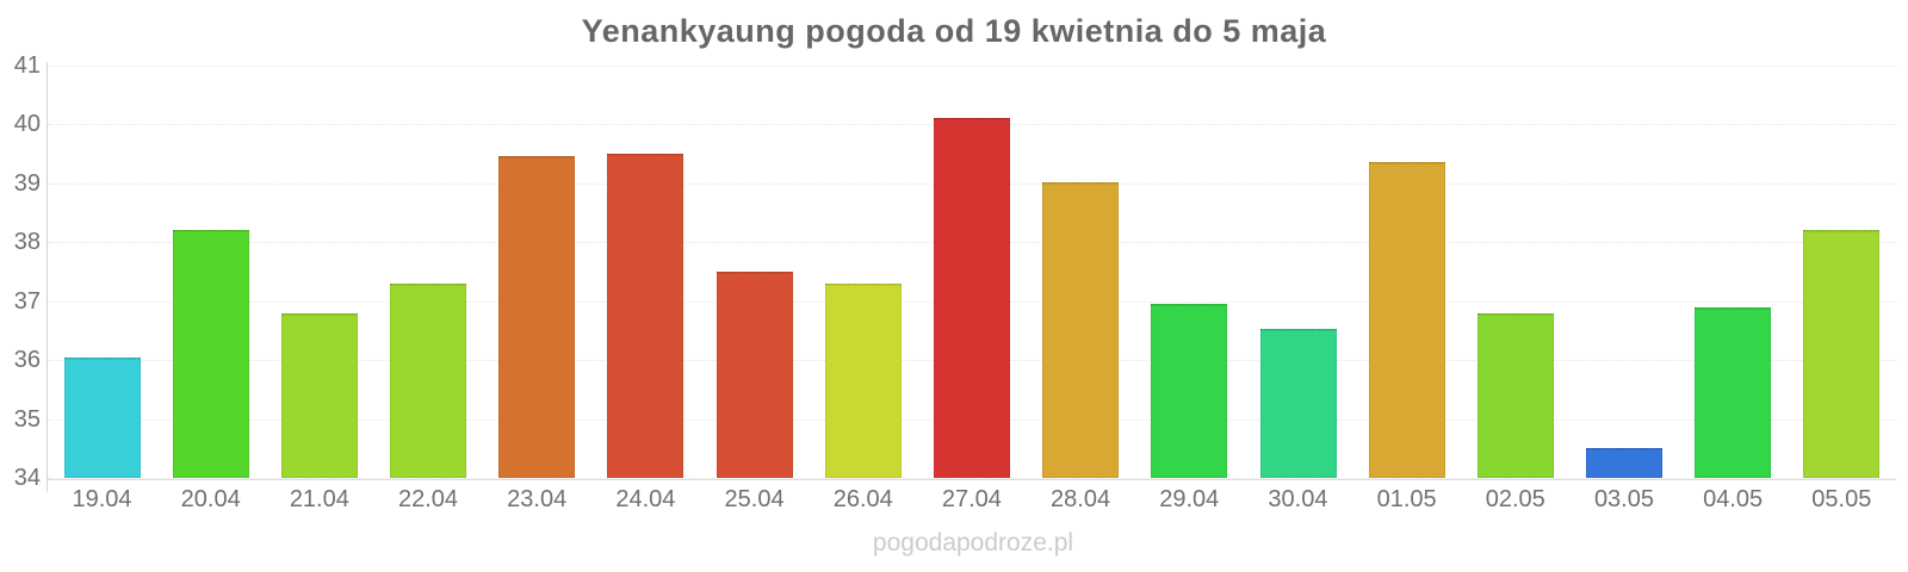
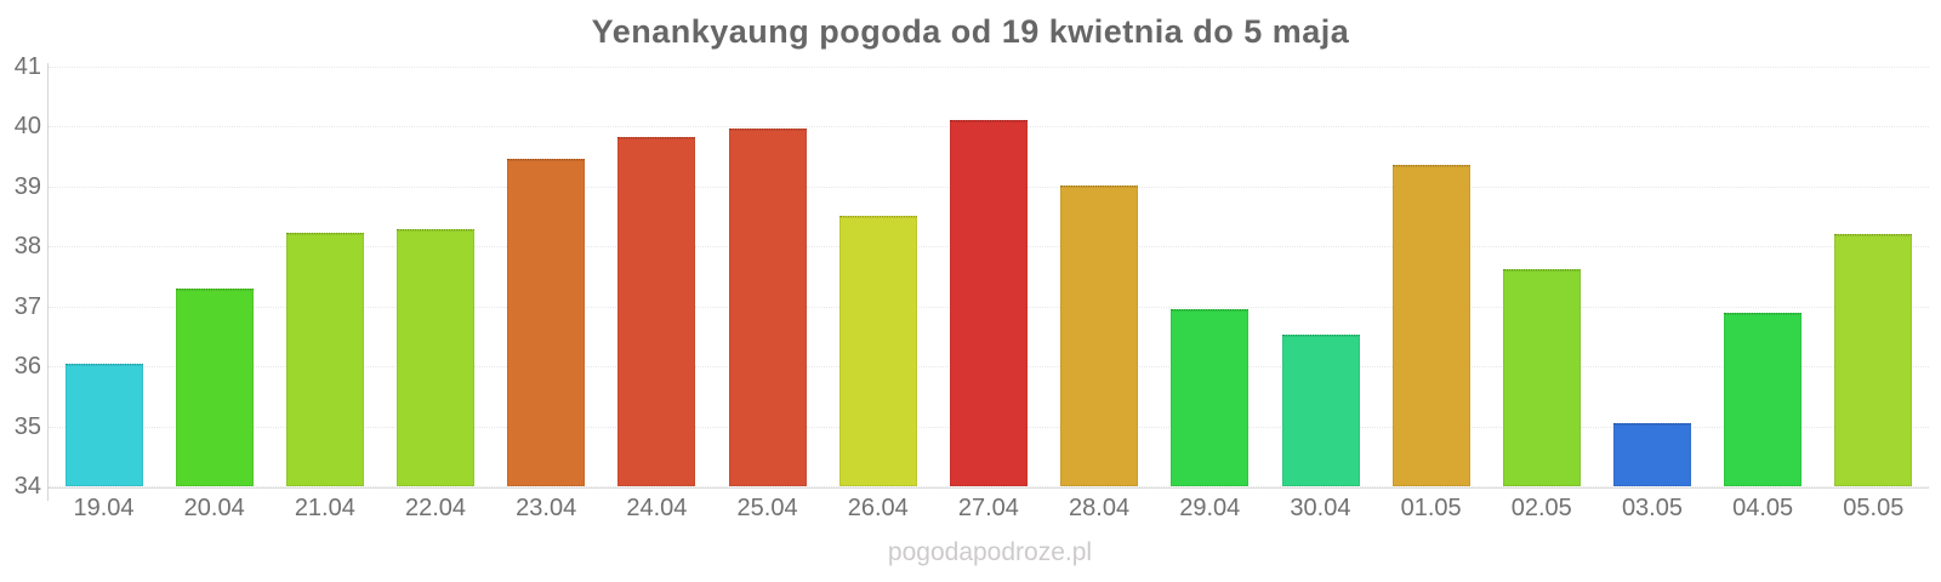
20.04: 38.2 -> 37.3
21.04: 36.8 -> 38.2
22.04: 37.3 -> 38.3
24.04: 39.5 -> 39.8
25.04: 37.5 -> 40.0
26.04: 37.3 -> 38.5
02.05: 36.8 -> 37.6
03.05: 34.5 -> 35.0
